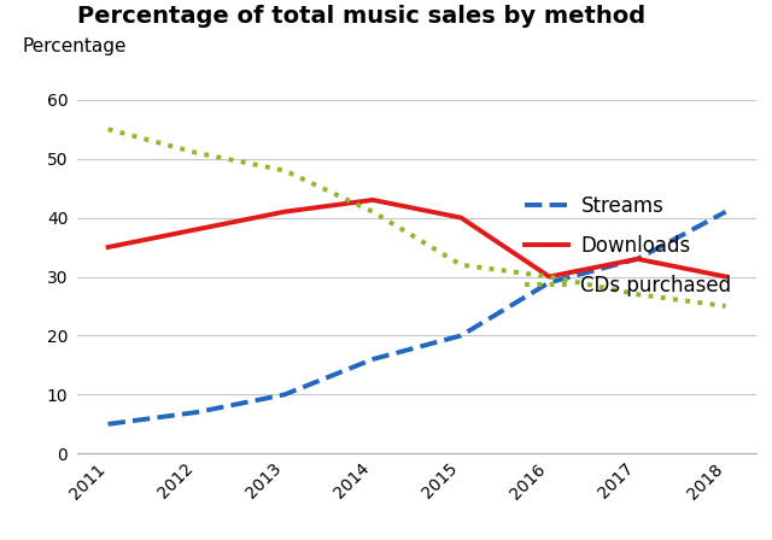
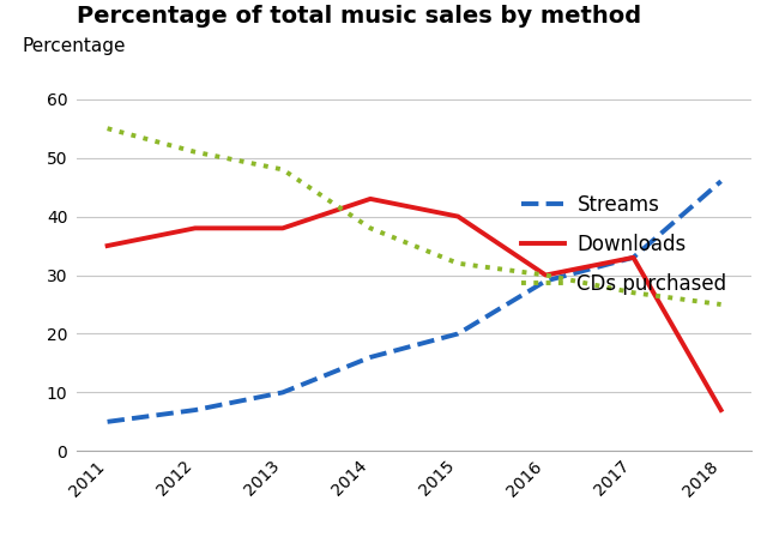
Downloads/2013: 41 -> 38
CDs purchased/2014: 41 -> 38
Streams/2018: 41 -> 46
Downloads/2018: 30 -> 7
